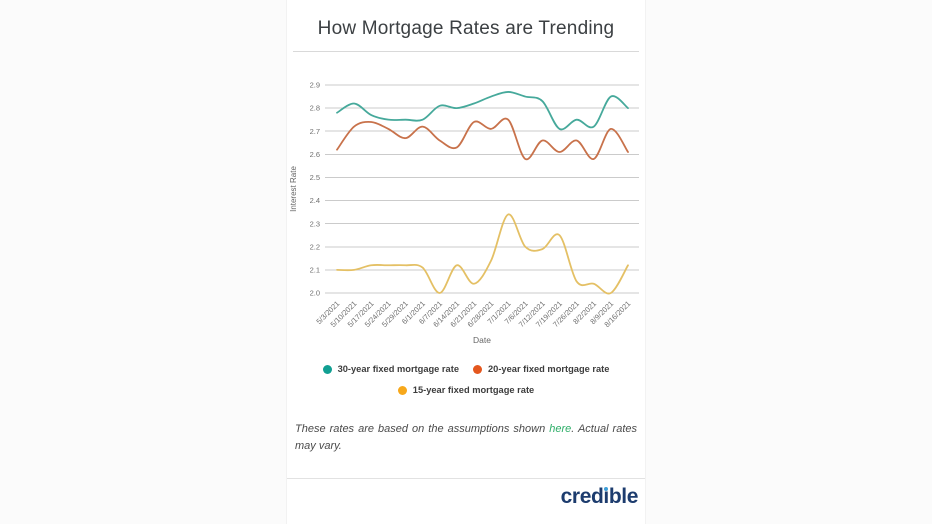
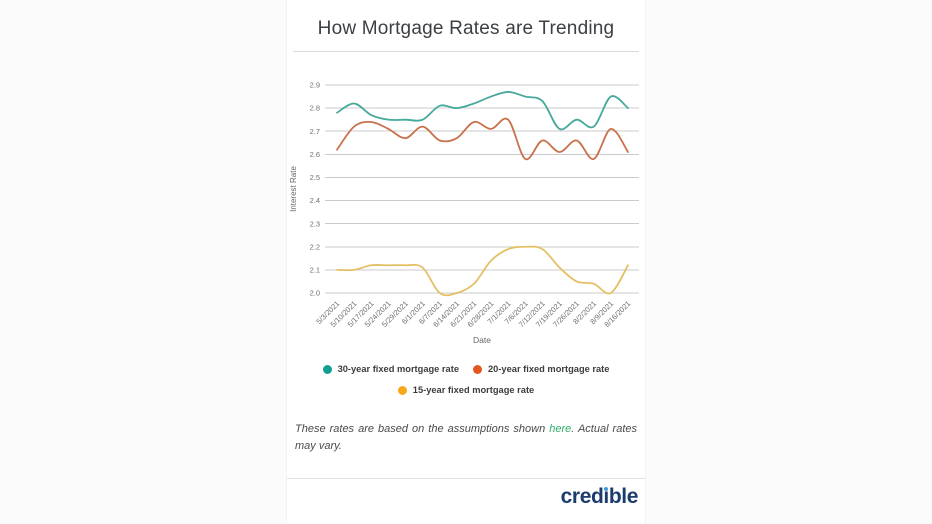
20-year fixed mortgage rate/6/14/2021: 2.63 -> 2.67
15-year fixed mortgage rate/6/14/2021: 2.12 -> 2.00
15-year fixed mortgage rate/7/1/2021: 2.34 -> 2.19
15-year fixed mortgage rate/7/19/2021: 2.25 -> 2.11
